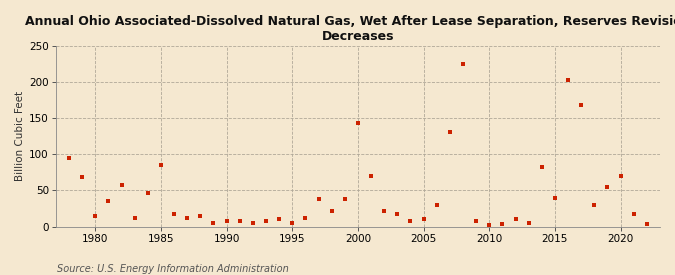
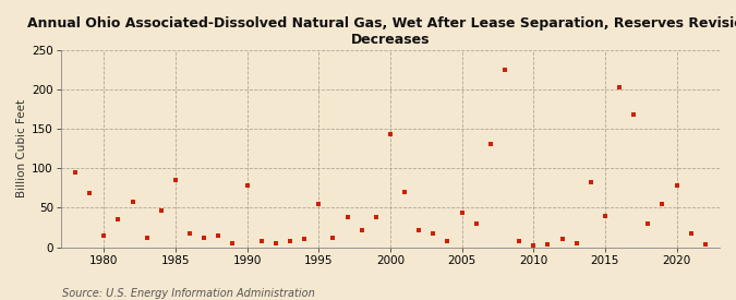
1990: 8 -> 78
1995: 5 -> 54
2005: 10 -> 44
2020: 70 -> 78
